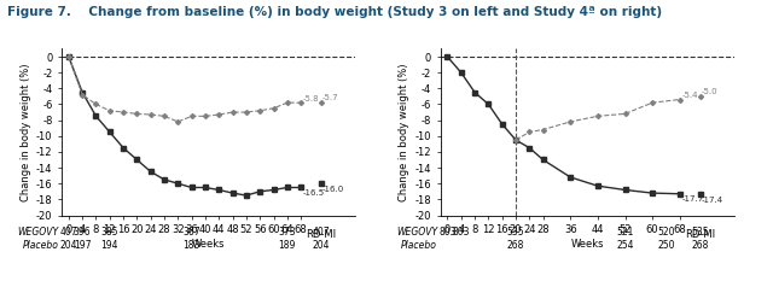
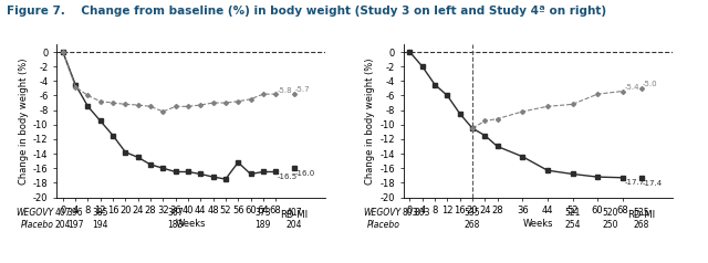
WEGOVY/20: -13.0 -> -13.8
WEGOVY/56: -17.0 -> -15.2
WEGOVY/36: -15.2 -> -14.4
